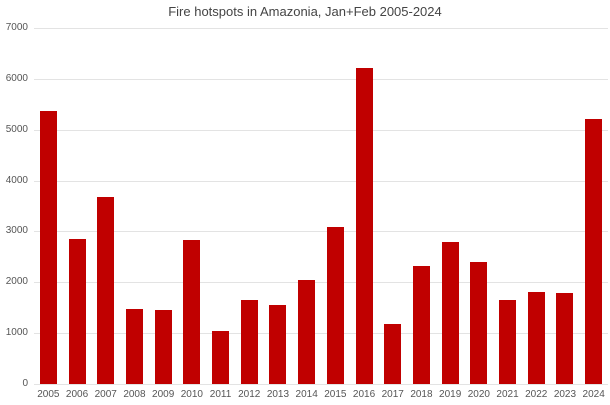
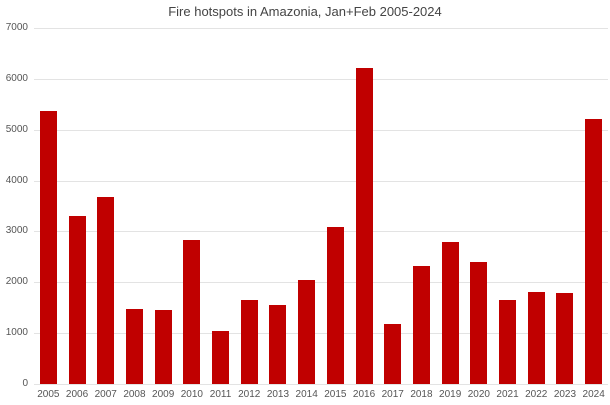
2006: 2800 -> 3300
